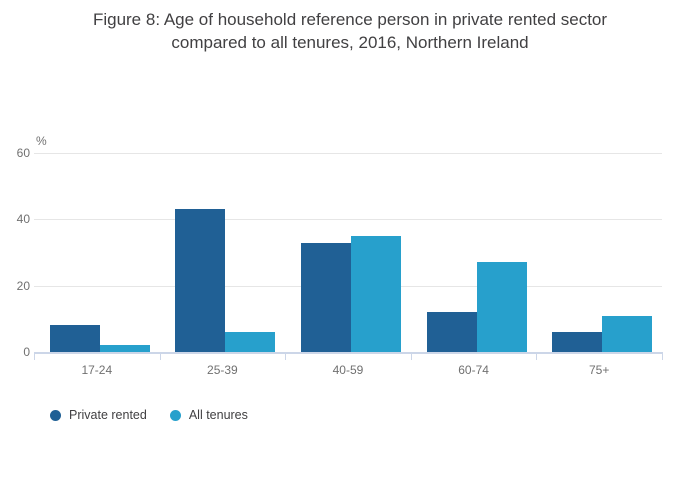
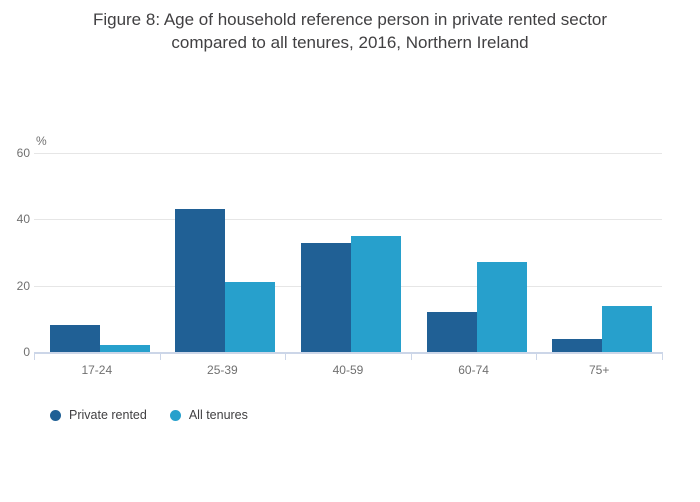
All tenures/25-39: 6 -> 21
Private rented/75+: 6 -> 4
All tenures/75+: 11 -> 14
